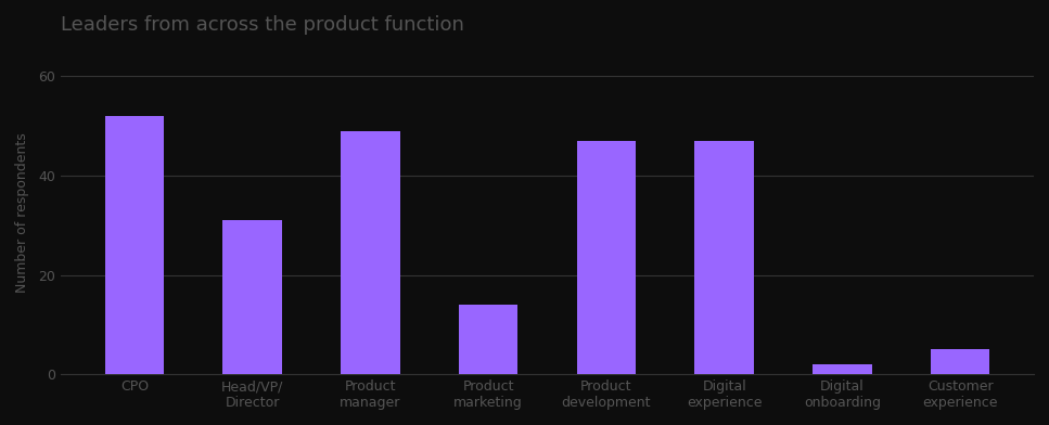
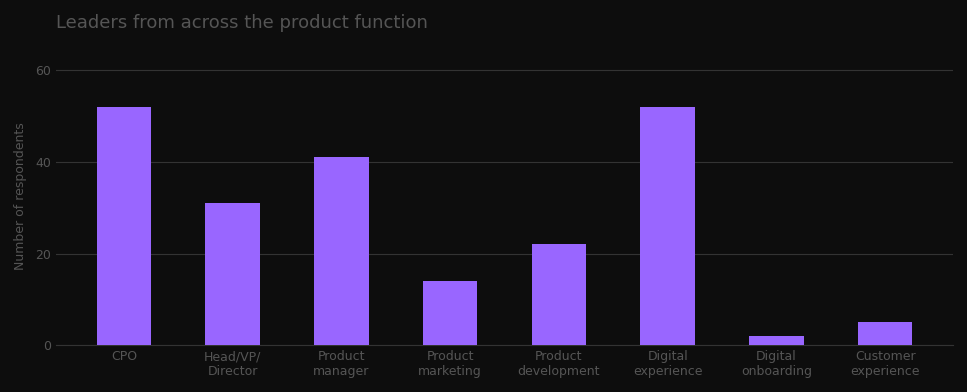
Product manager: 49 -> 41
Product development: 47 -> 22
Digital experience: 47 -> 52
